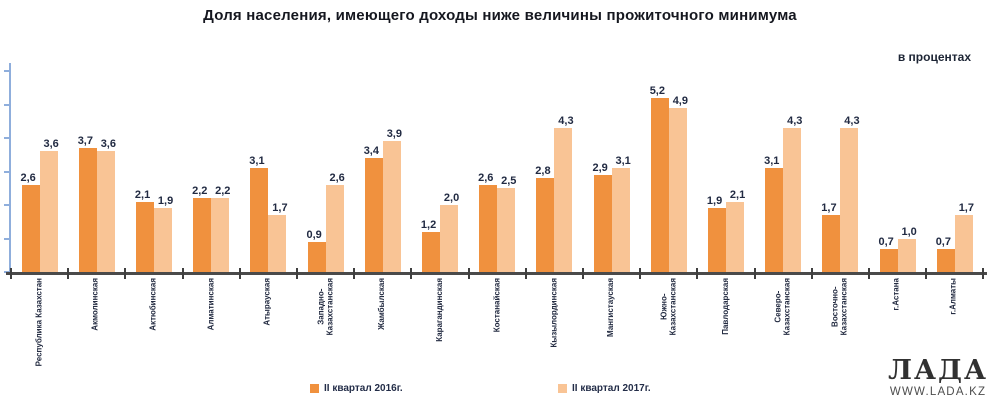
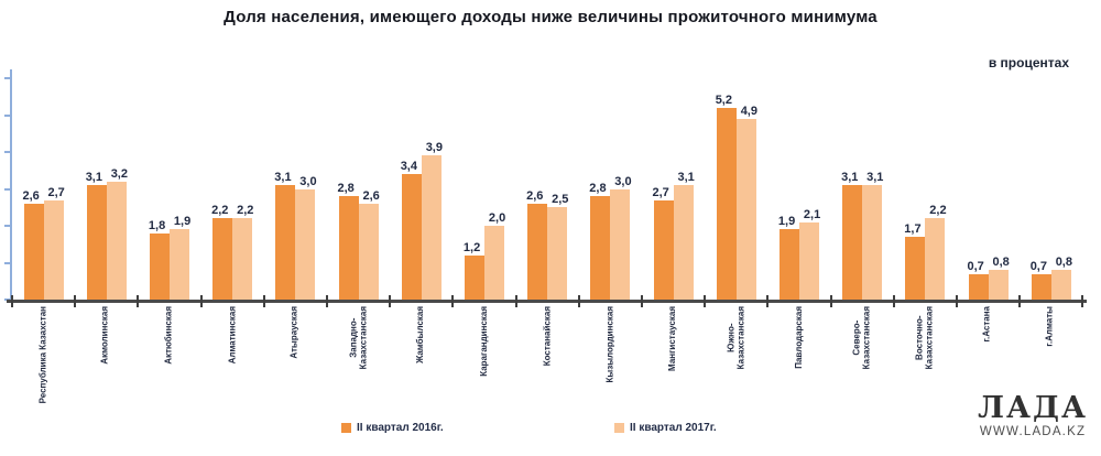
II квартал 2017г./Республика Казахстан: 3,6 -> 2,7
II квартал 2016г./Акмолинская: 3,7 -> 3,1
II квартал 2017г./Акмолинская: 3,6 -> 3,2
II квартал 2016г./Актюбинская: 2,1 -> 1,8
II квартал 2017г./Атырауская: 1,7 -> 3,0
II квартал 2016г./Западно- Казахстанская: 0,9 -> 2,8
II квартал 2017г./Кызылординская: 4,3 -> 3,0
II квартал 2016г./Мангистауская: 2,9 -> 2,7
II квартал 2017г./Северо- Казахстанская: 4,3 -> 3,1
II квартал 2017г./Восточно- Казахстанская: 4,3 -> 2,2
II квартал 2017г./г.Астана: 1,0 -> 0,8
II квартал 2017г./г.Алматы: 1,7 -> 0,8
